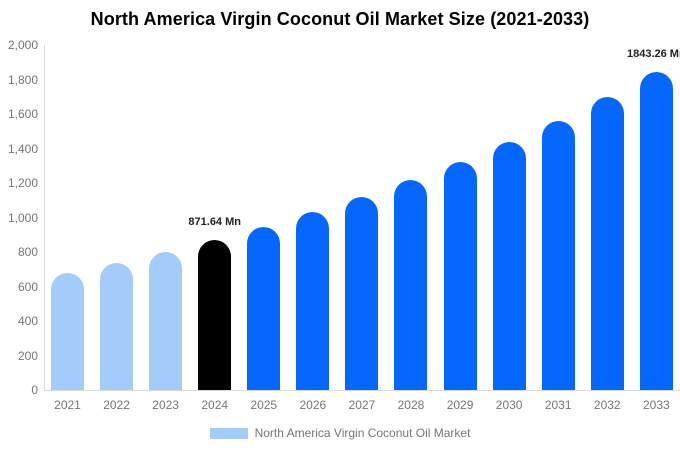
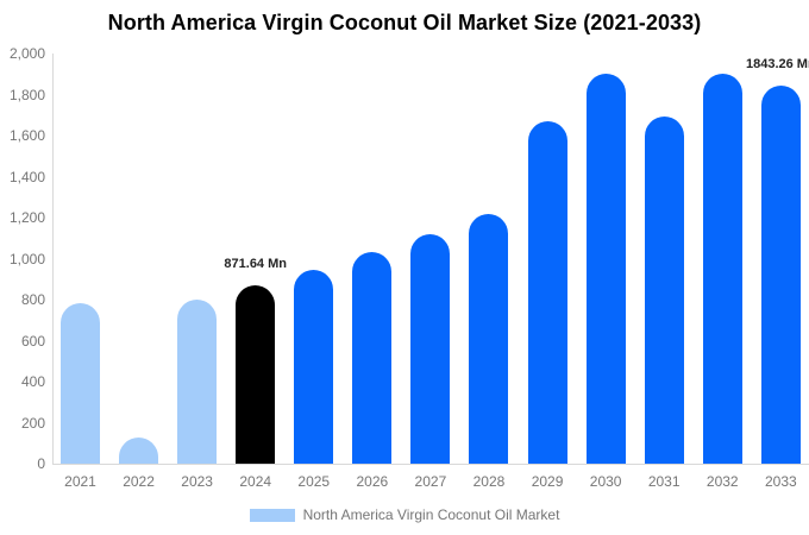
2021: 680 -> 780
2022: 740 -> 130
2029: 1320 -> 1670
2030: 1440 -> 1900
2031: 1560 -> 1690
2032: 1700 -> 1900
